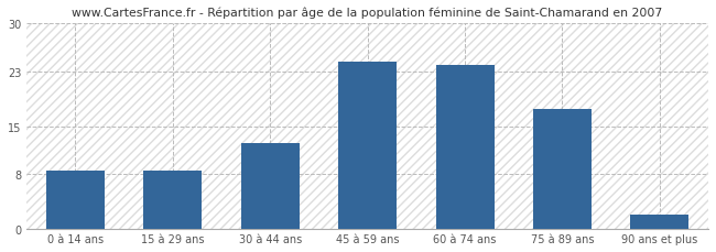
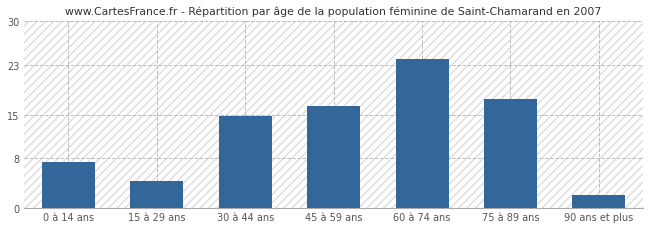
0 à 14 ans: 8.5 -> 7.4
15 à 29 ans: 8.5 -> 4.4
30 à 44 ans: 12.5 -> 14.8
45 à 59 ans: 24.5 -> 16.4
